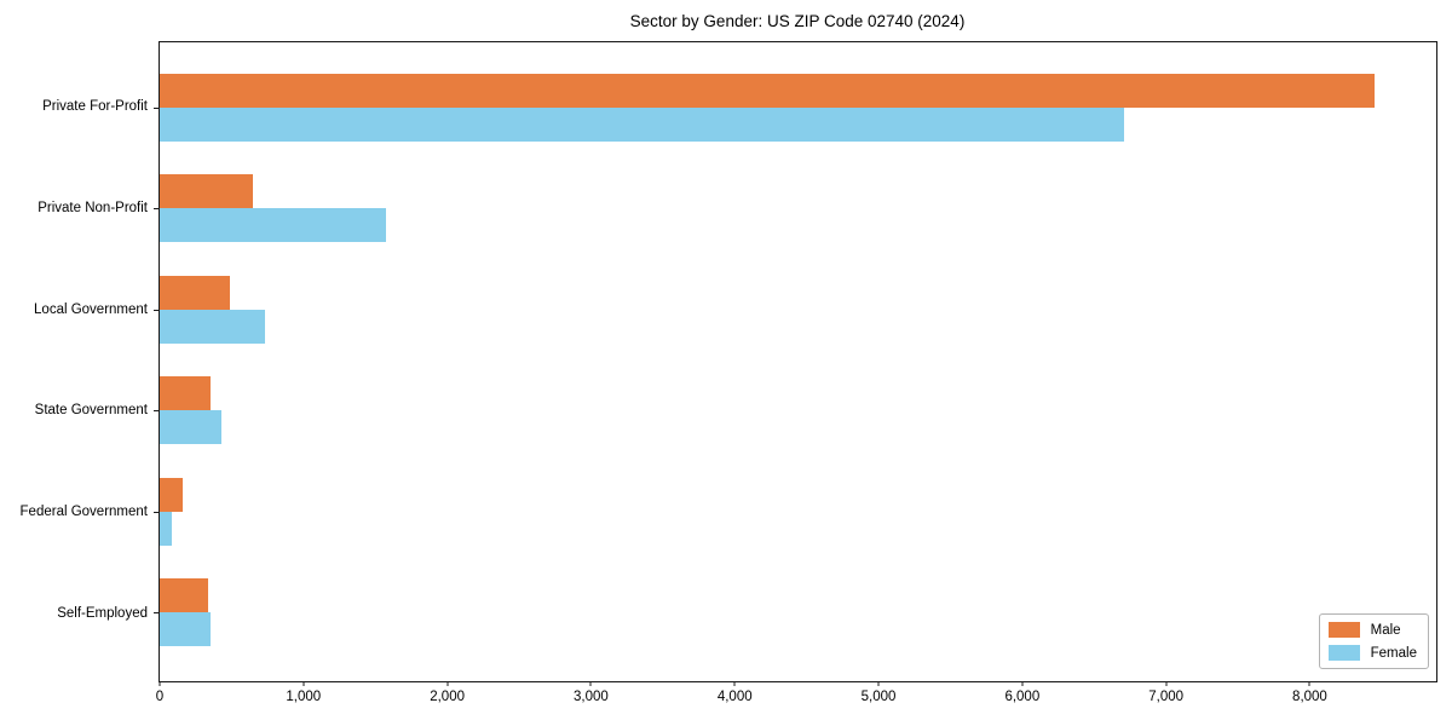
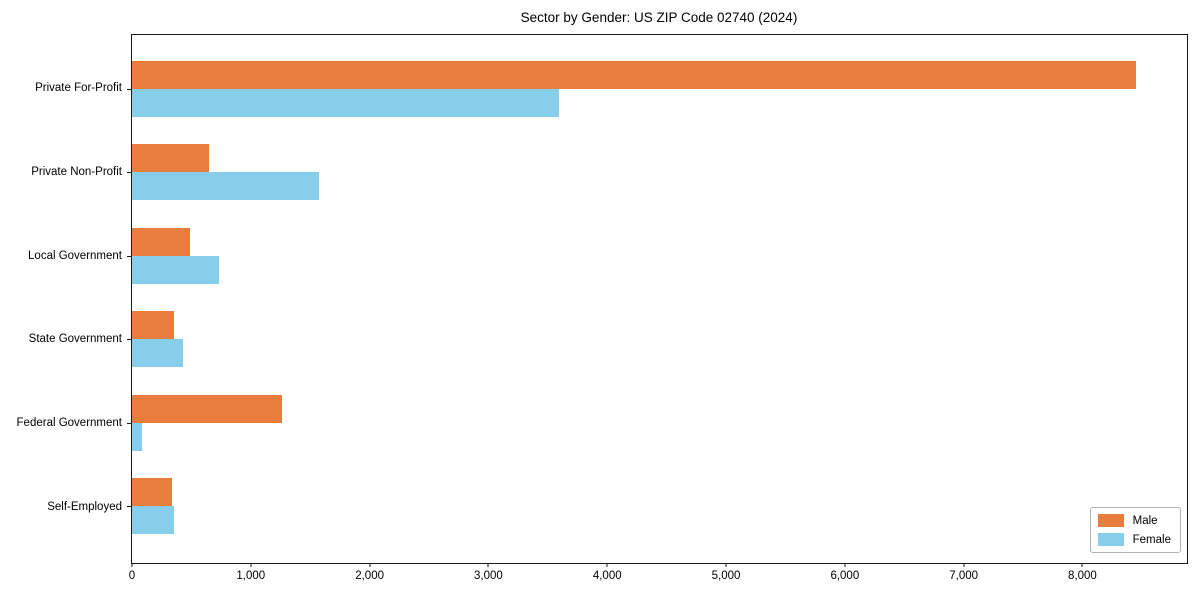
Female/Private For-Profit: 6710 -> 3590
Male/Federal Government: 160 -> 1260
